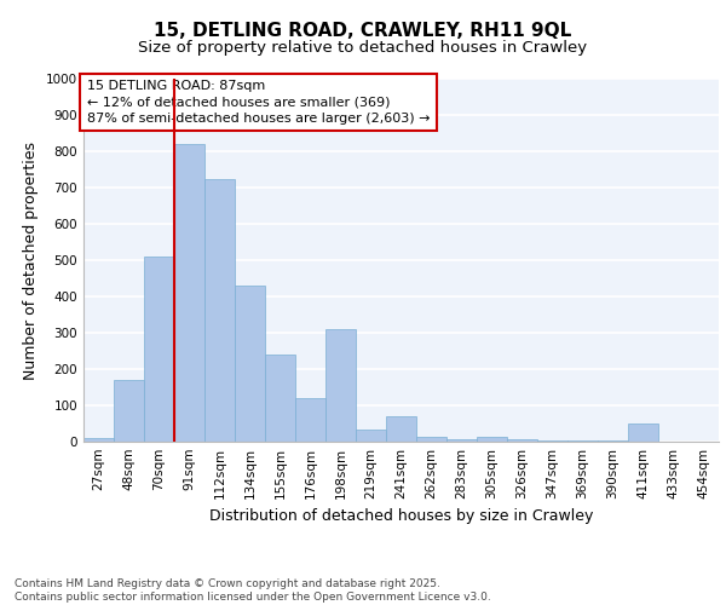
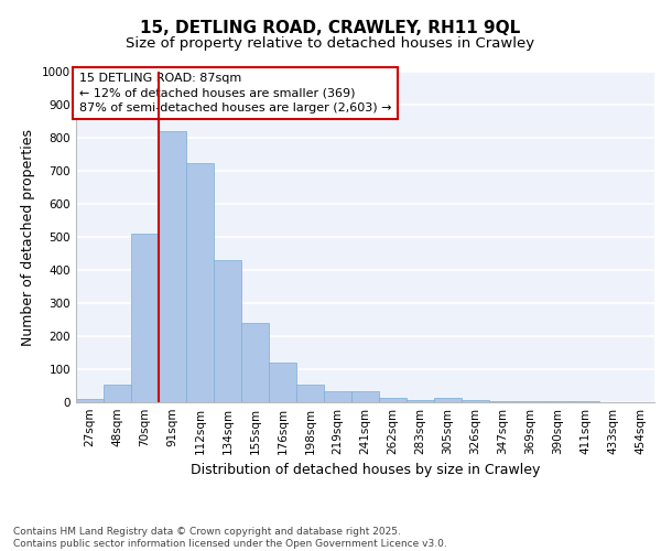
48sqm: 170 -> 55
198sqm: 310 -> 55
241sqm: 70 -> 35
411sqm: 50 -> 2
